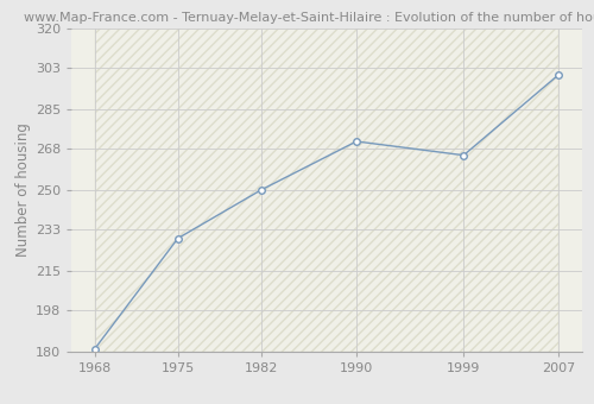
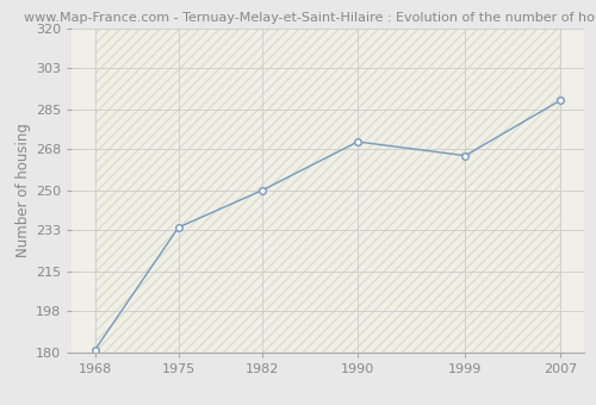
1975: 229 -> 234
2007: 300 -> 289
